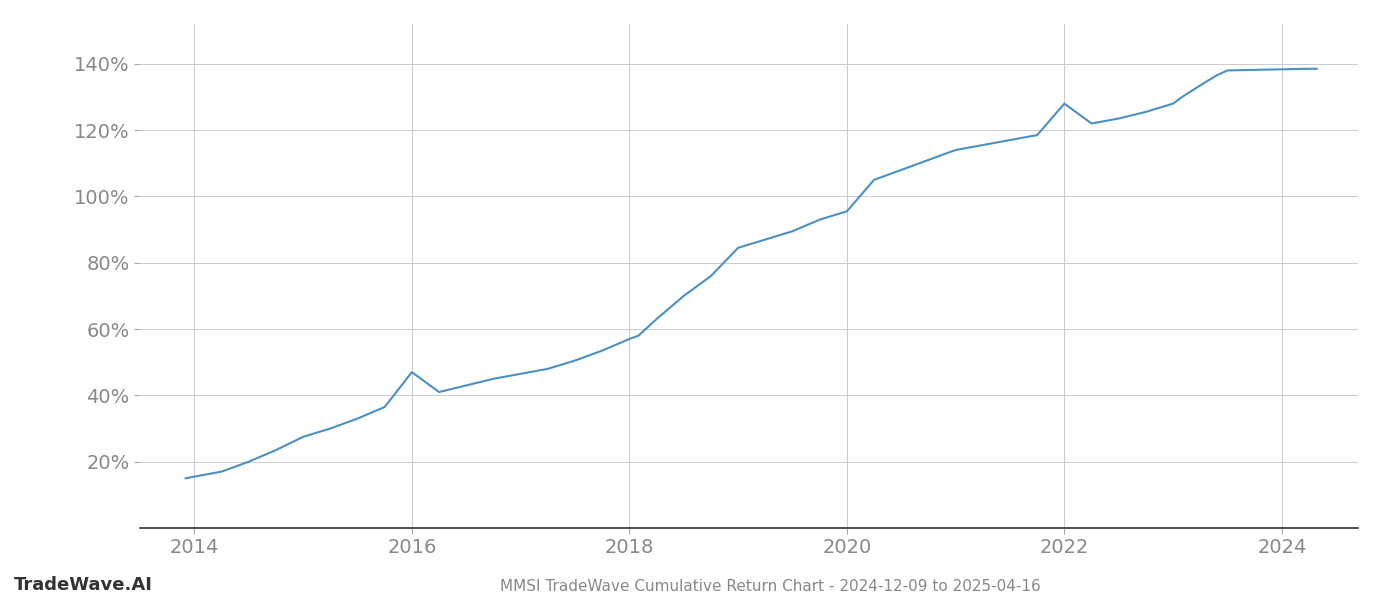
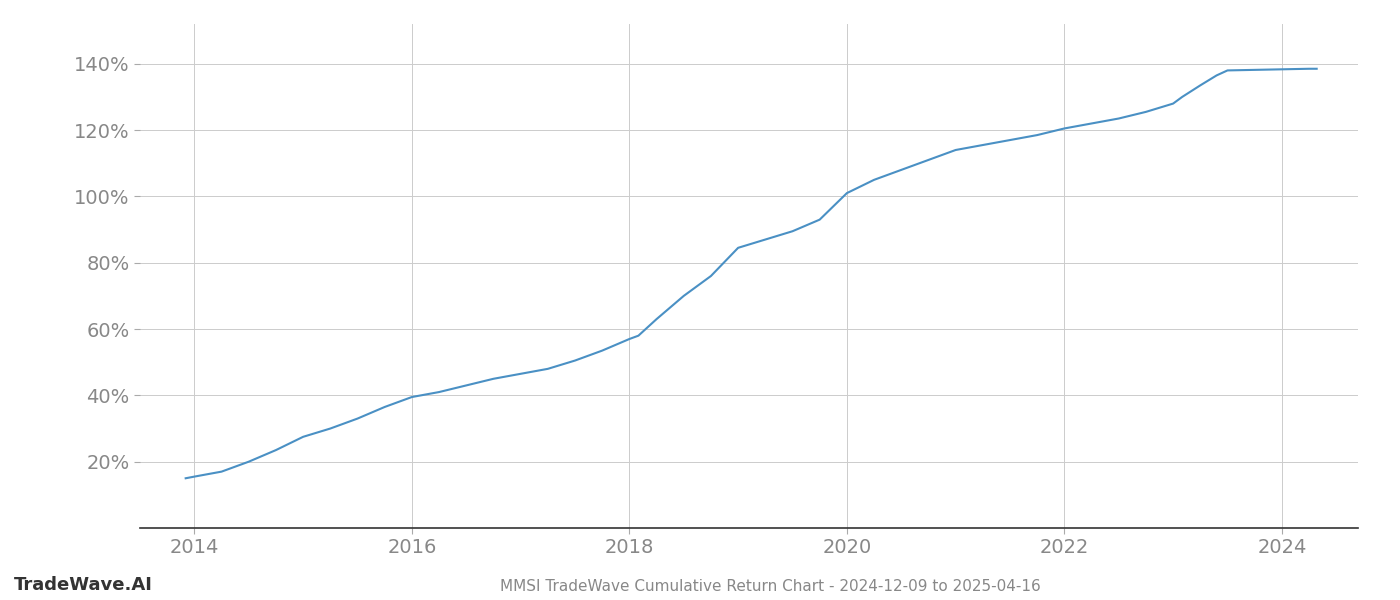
2016: 47.0% -> 39.5%
2020: 95.5% -> 101.0%
2022: 128.0% -> 120.5%
